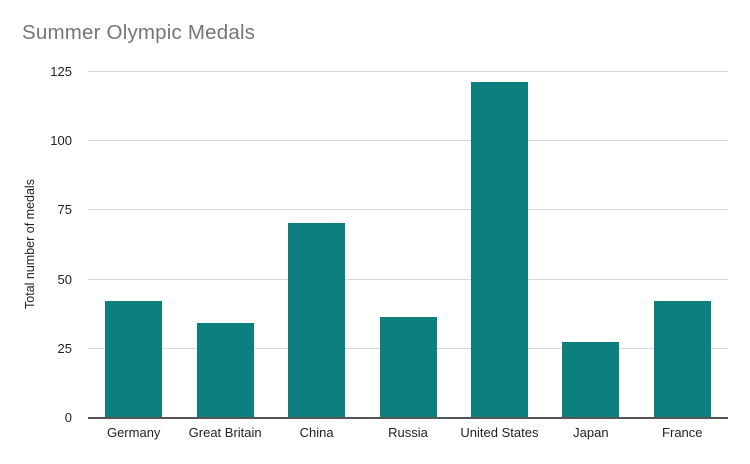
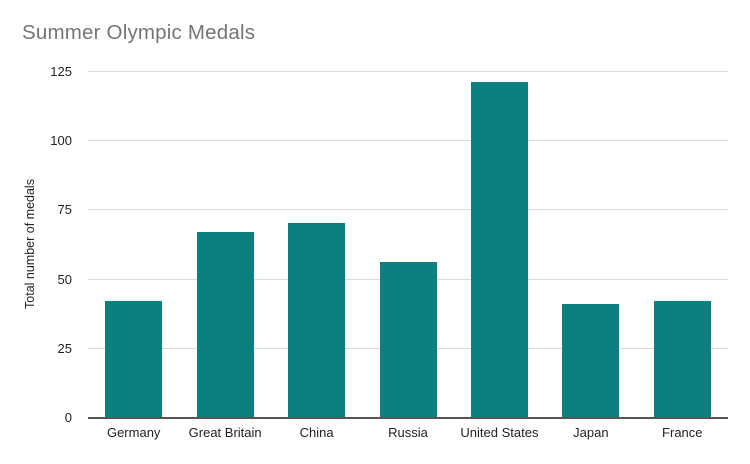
Great Britain: 34 -> 67
Russia: 36 -> 56
Japan: 27 -> 41
